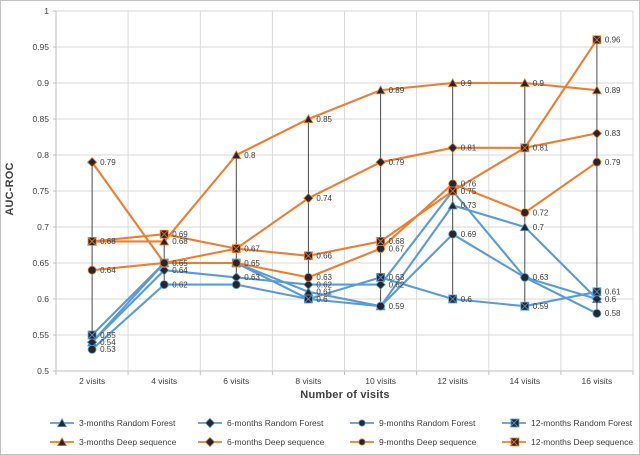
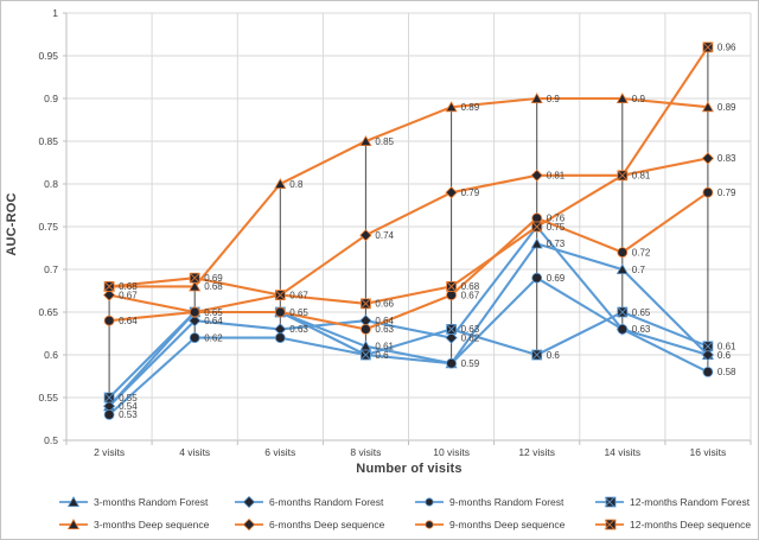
6-months Deep sequence/2 visits: 0.79 -> 0.67
6-months Random Forest/8 visits: 0.62 -> 0.64
12-months Random Forest/14 visits: 0.59 -> 0.65
